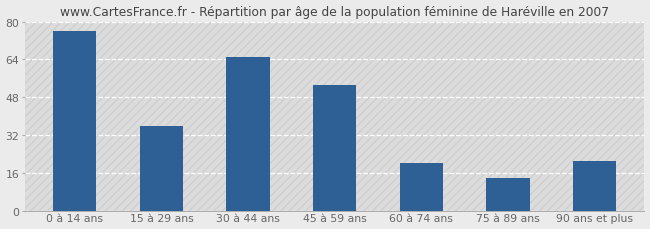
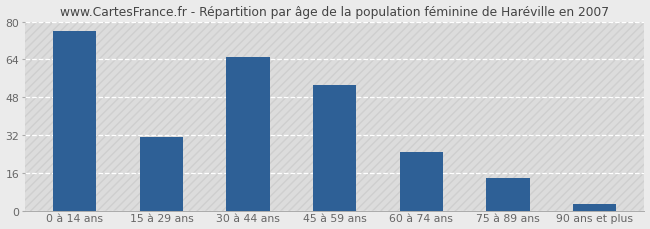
15 à 29 ans: 36 -> 31
60 à 74 ans: 20 -> 25
90 ans et plus: 21 -> 3
